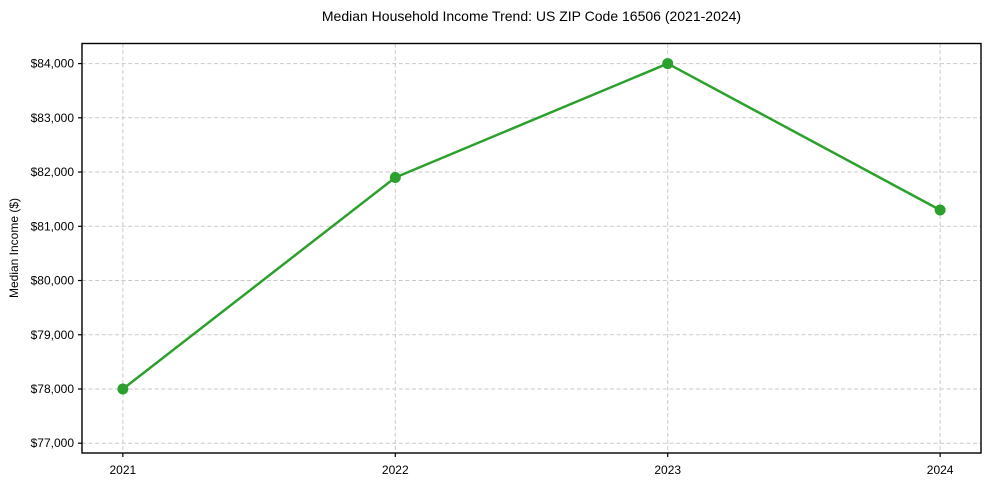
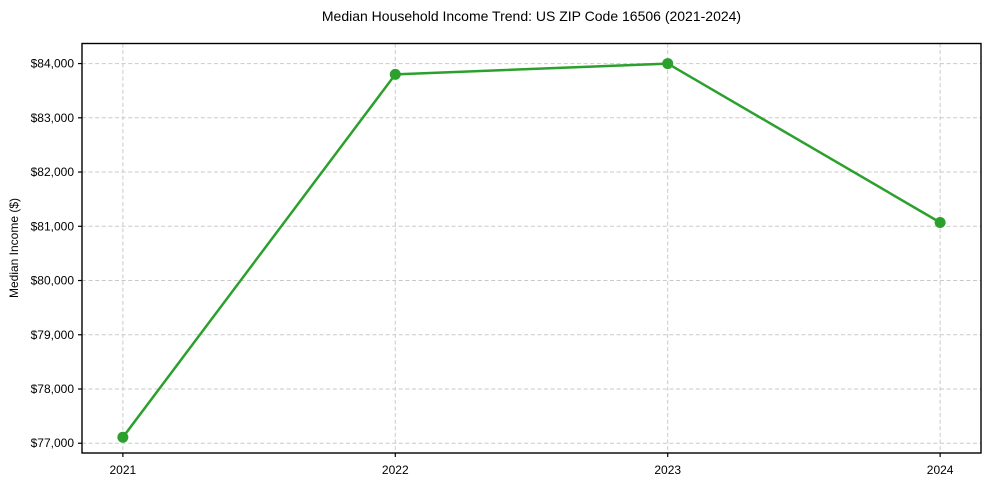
2021: $78000 -> $77100
2022: $81900 -> $83800
2024: $81300 -> $81100
